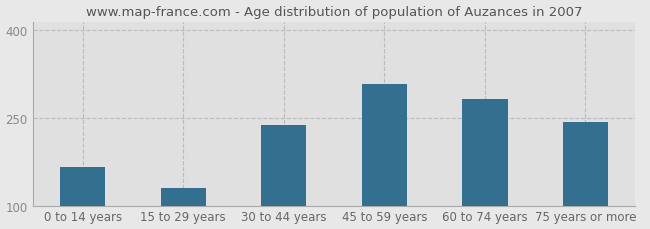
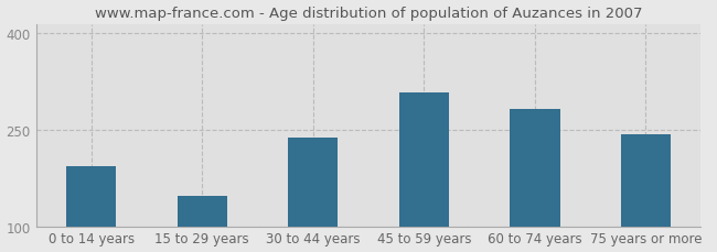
0 to 14 years: 166 -> 193
15 to 29 years: 130 -> 148
